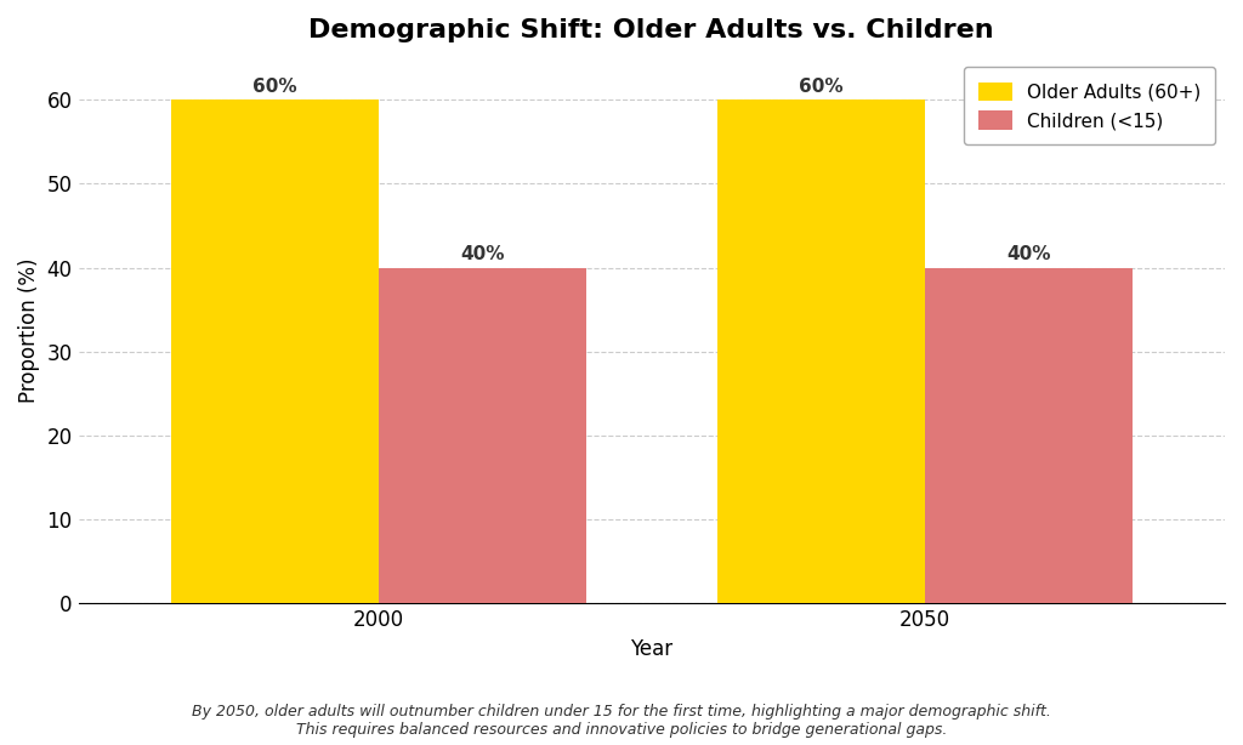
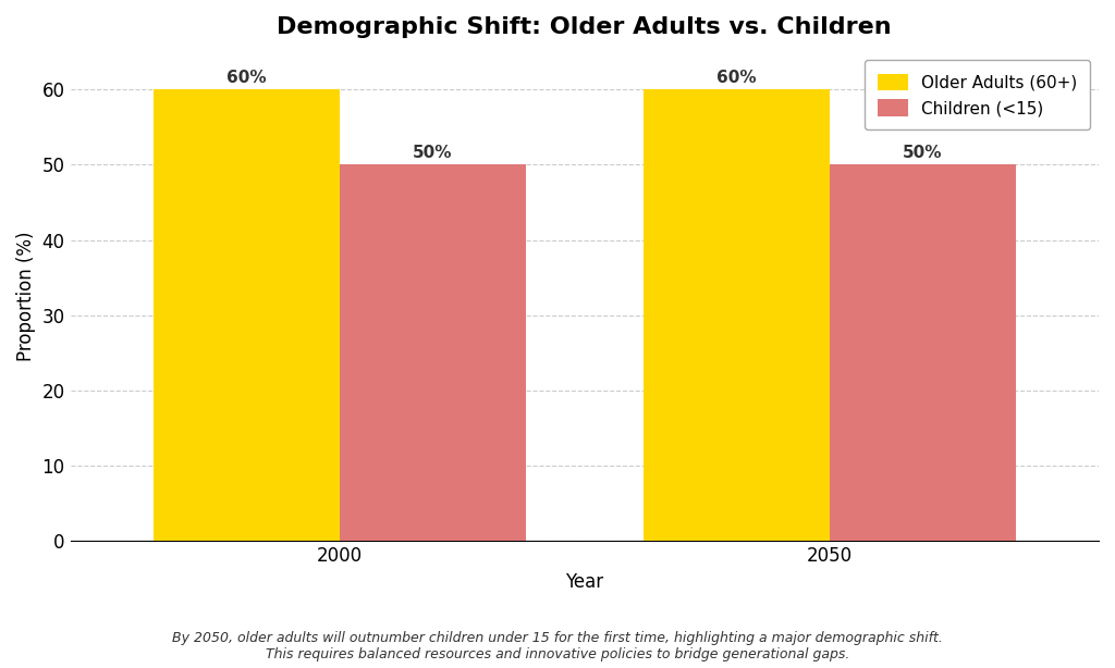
Children (<15)/2000: 40% -> 50%
Children (<15)/2050: 40% -> 50%
